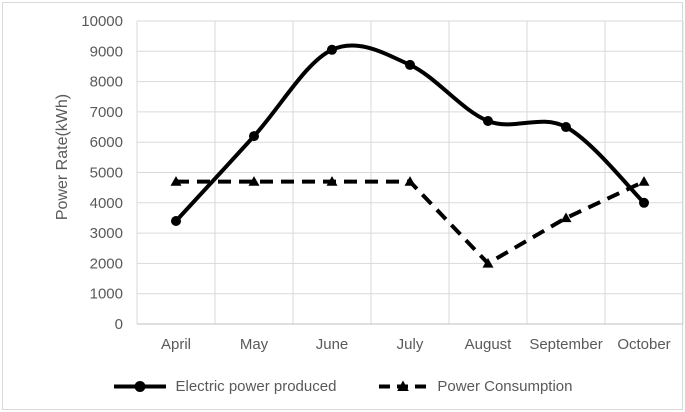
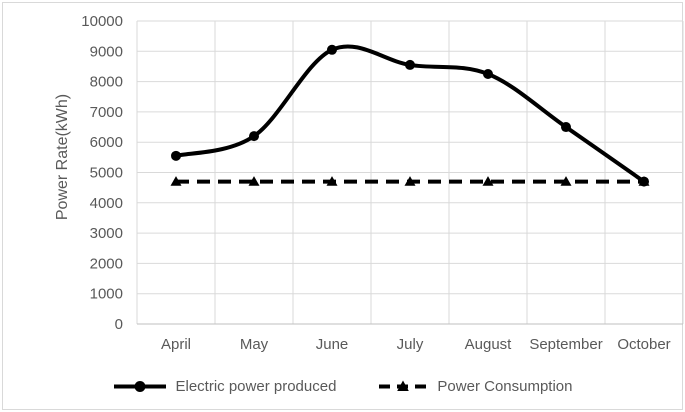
Electric power produced/April: 3400 -> 5600
Electric power produced/August: 6700 -> 8200
Power Consumption/August: 2000 -> 4700
Power Consumption/September: 3500 -> 4700
Electric power produced/October: 4000 -> 4700
